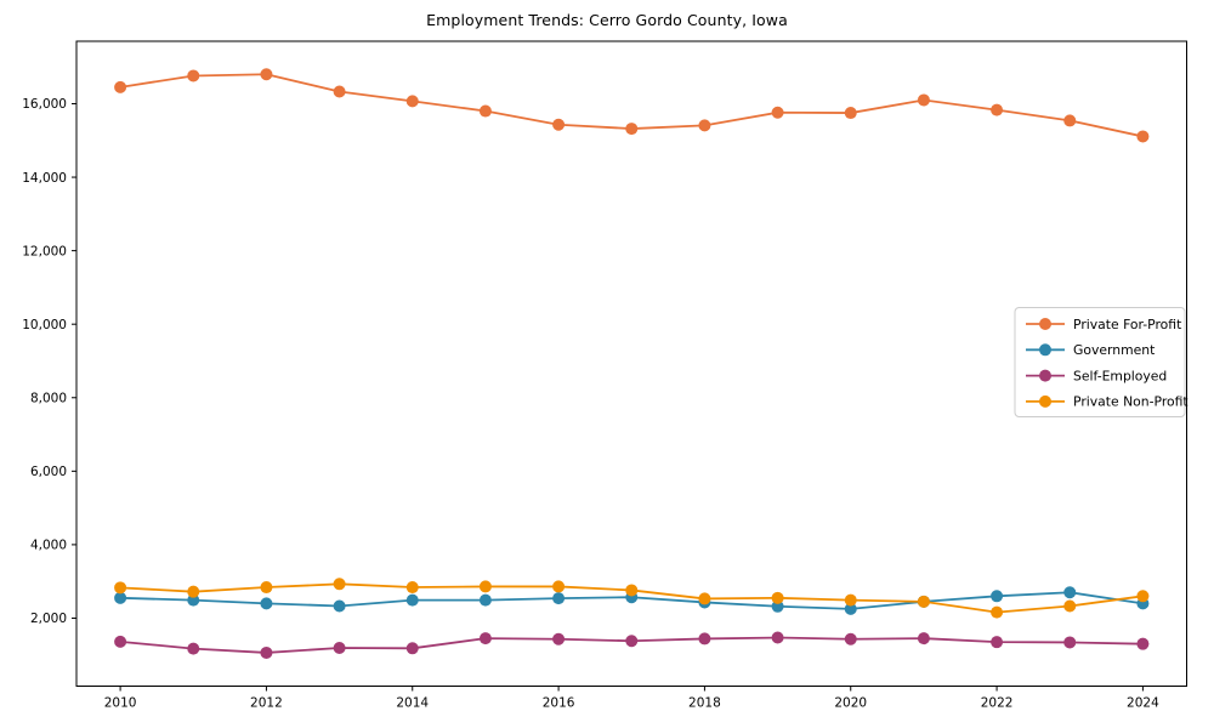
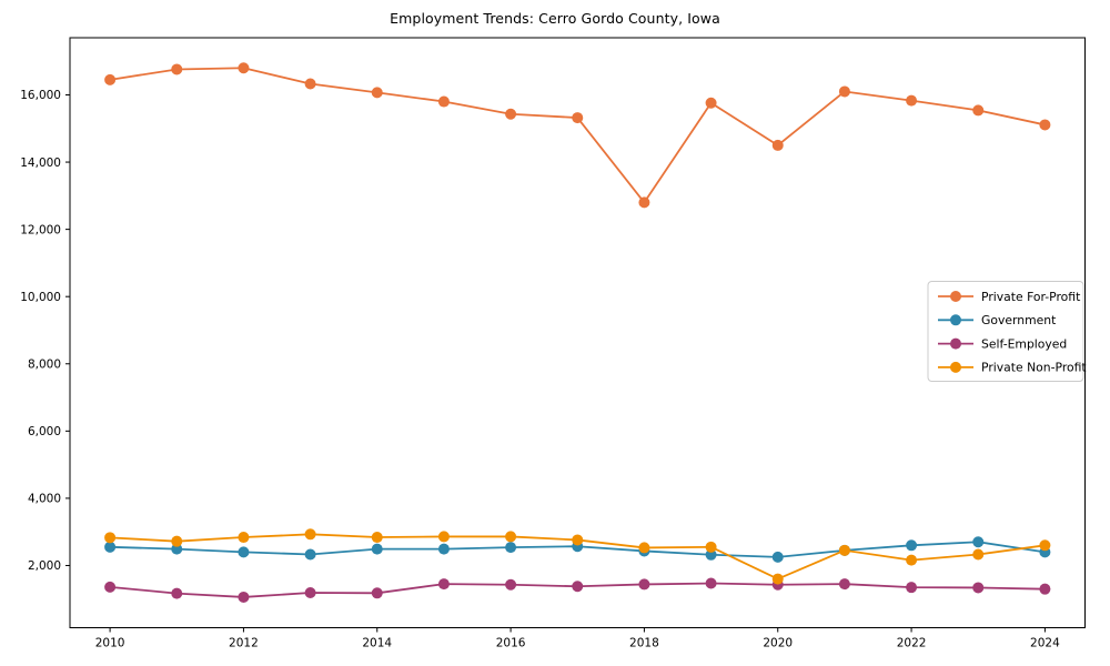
Private For-Profit/2018: 15400 -> 12800
Private For-Profit/2020: 15800 -> 14500
Private Non-Profit/2020: 2500 -> 1600
